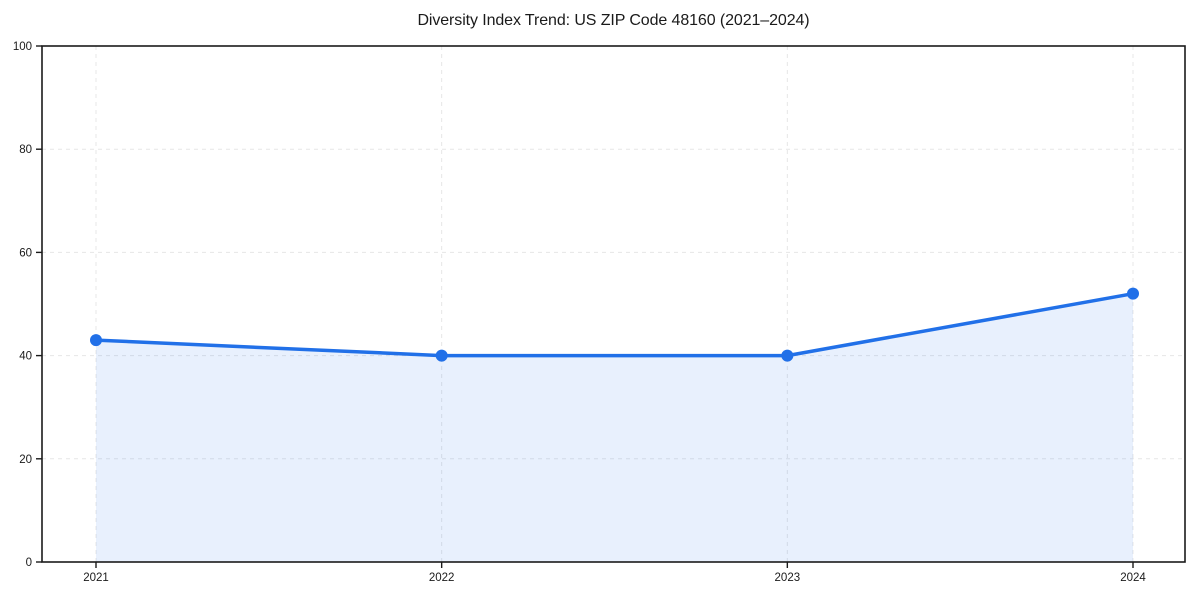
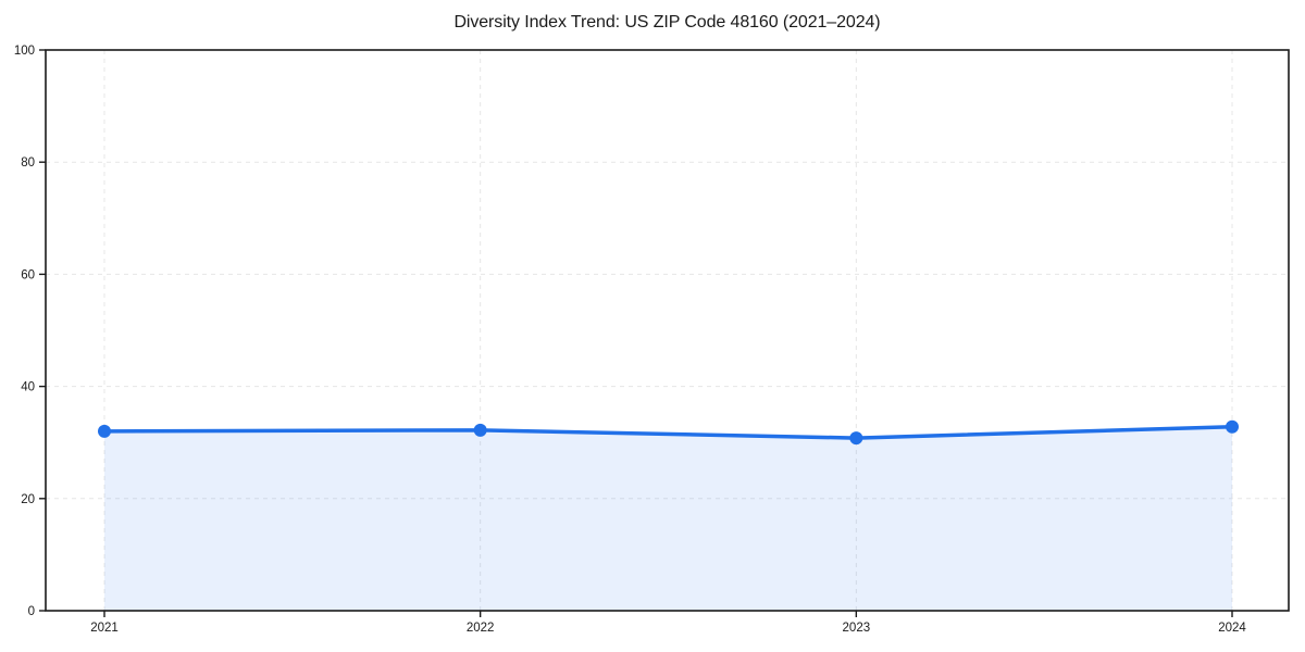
2021: 43 -> 32
2022: 40 -> 32
2023: 40 -> 31
2024: 52 -> 33
